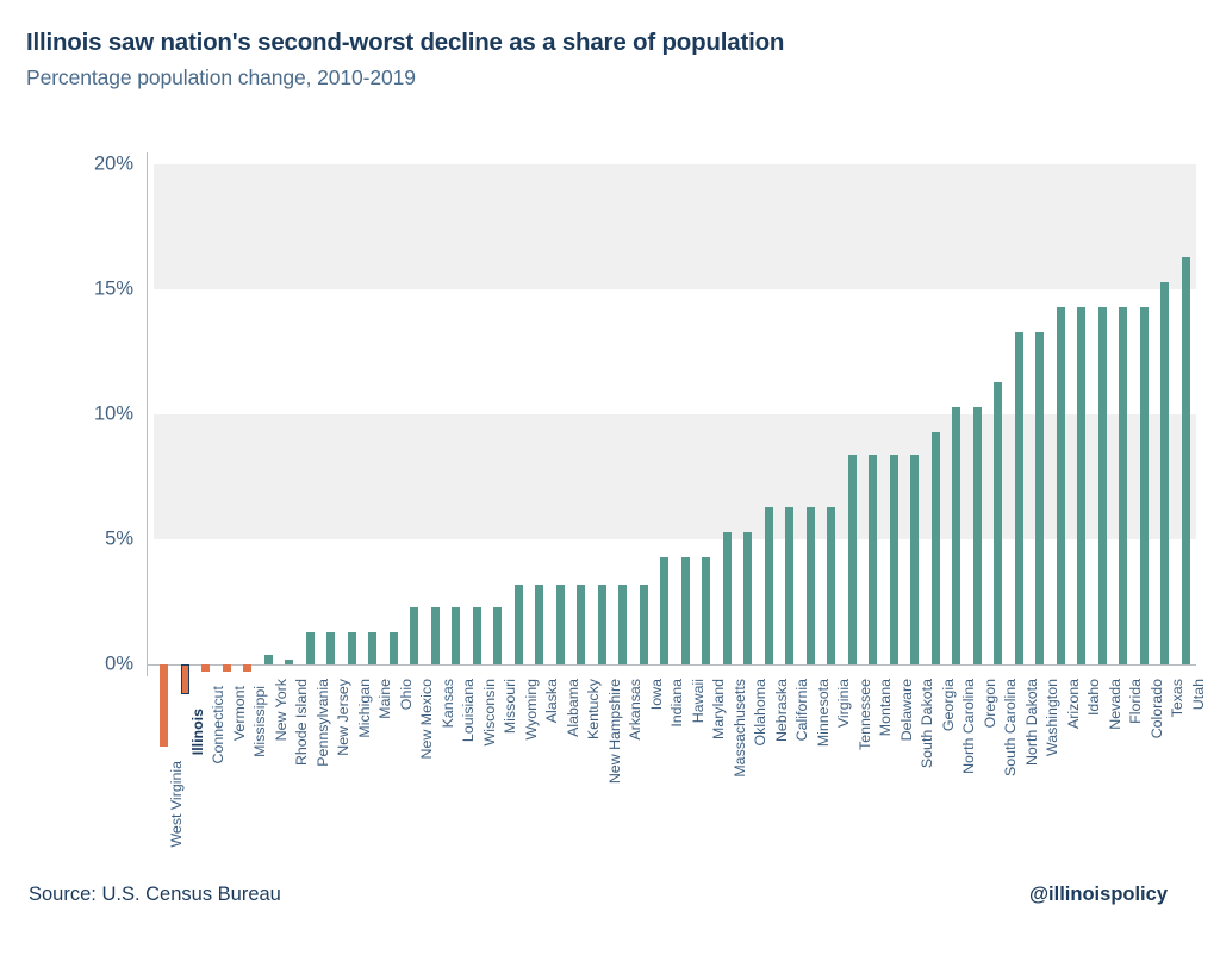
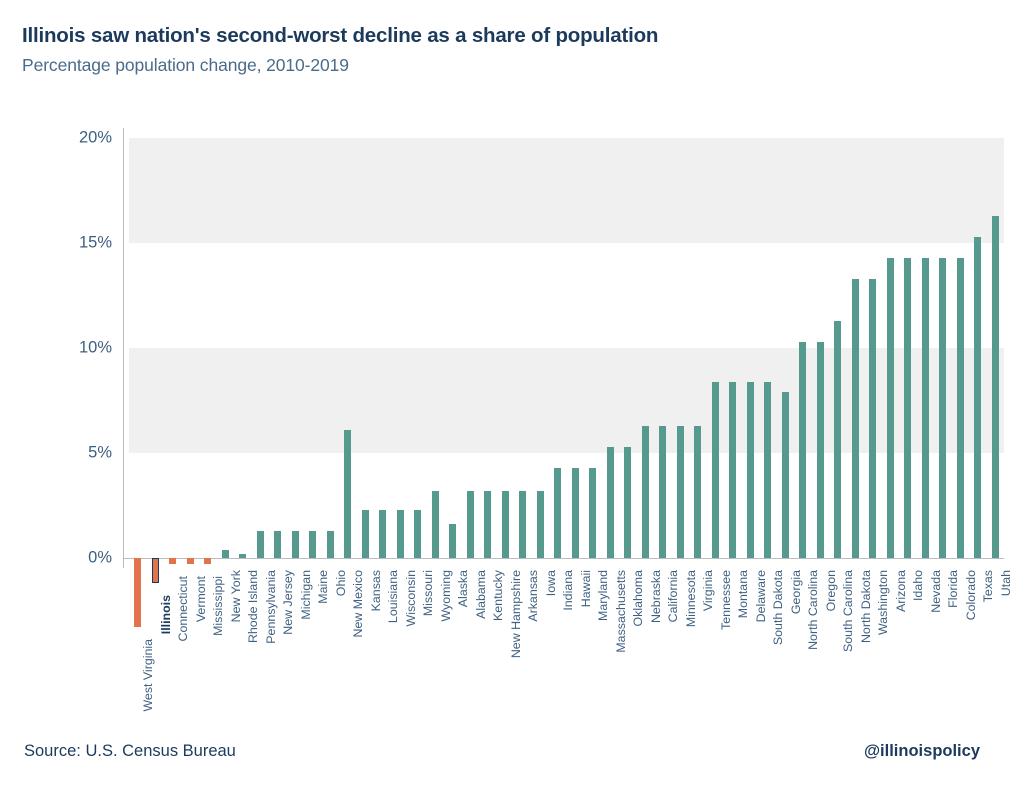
New Mexico: 2.3% -> 6.1%
Alaska: 3.2% -> 1.6%
Georgia: 9.3% -> 7.9%
